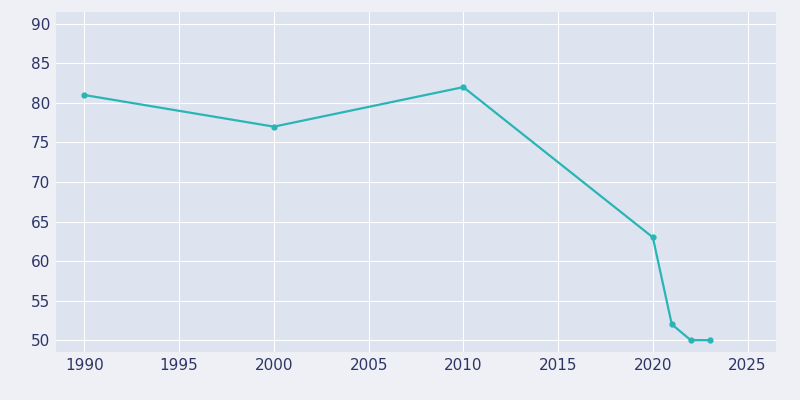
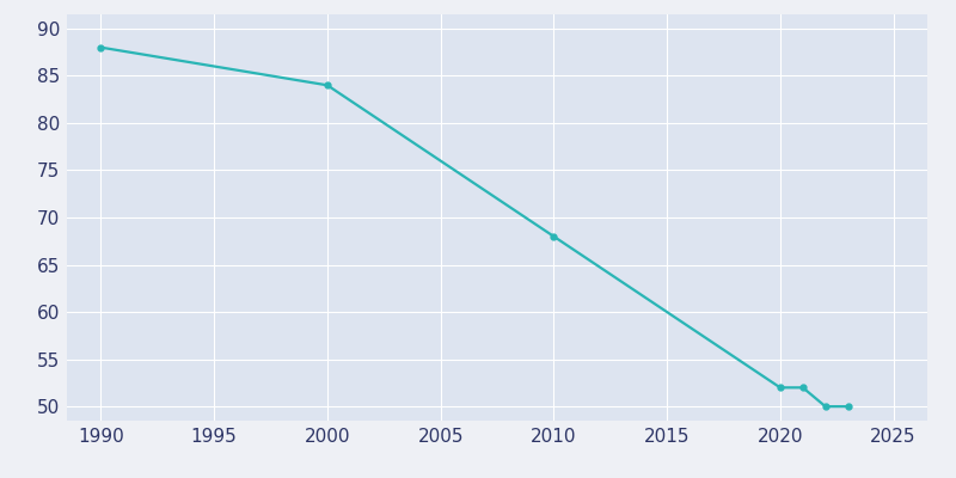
1990: 81 -> 88
2000: 77 -> 84
2010: 82 -> 68
2020: 63 -> 52
